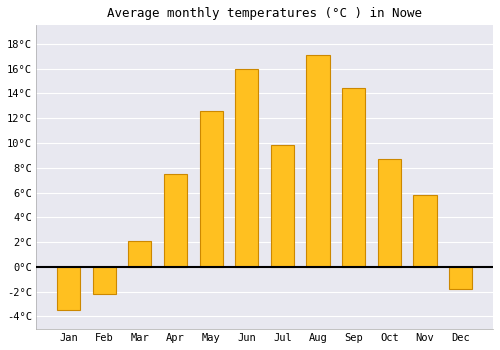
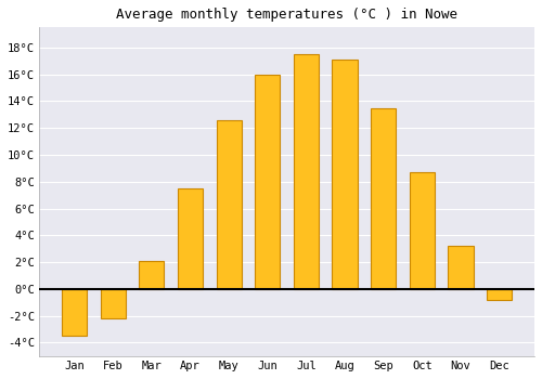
Jul: 9.8°C -> 17.5°C
Sep: 14.4°C -> 13.5°C
Nov: 5.8°C -> 3.2°C
Dec: -1.8°C -> -0.8°C
